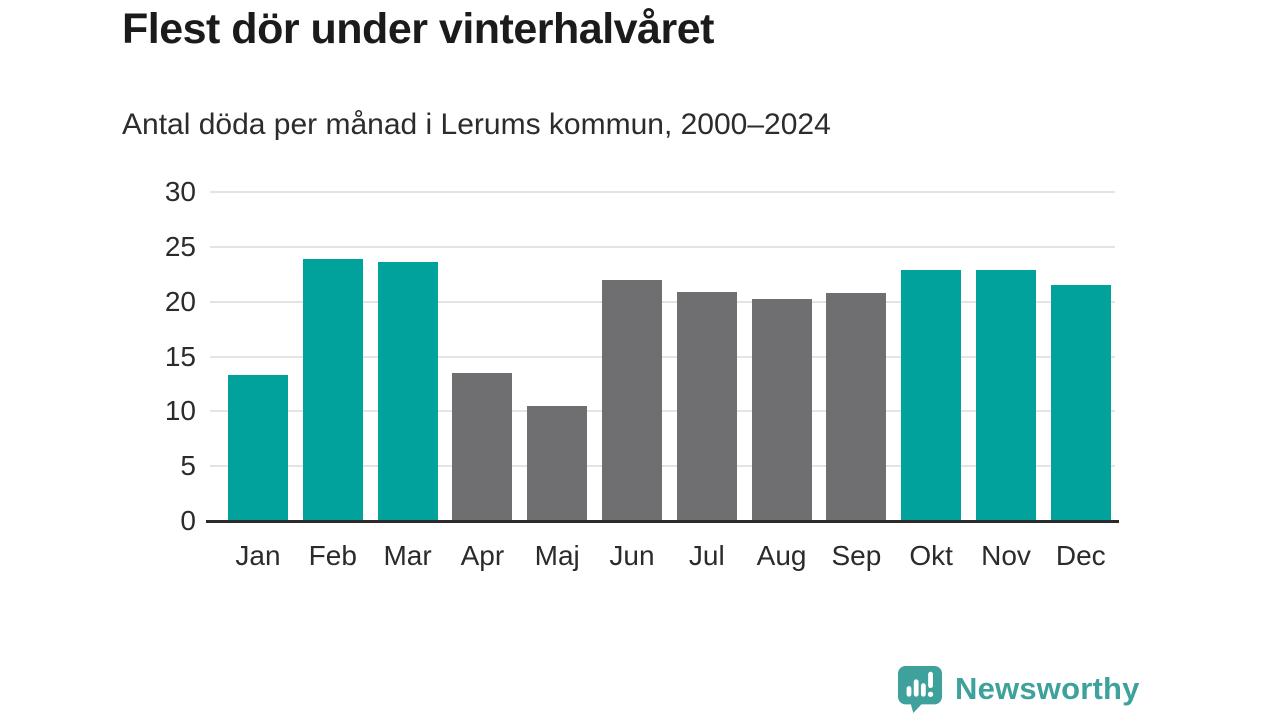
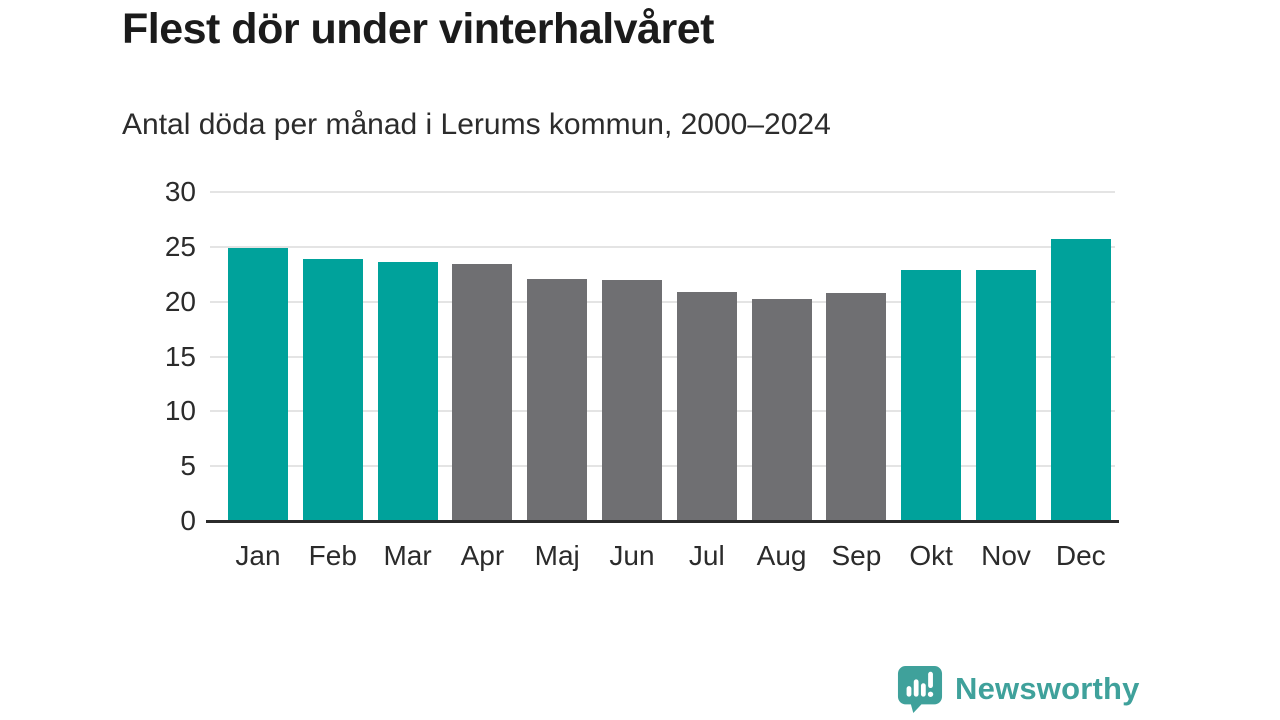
Jan: 13.3 -> 24.9
Apr: 13.5 -> 23.4
Maj: 10.5 -> 22.1
Dec: 21.5 -> 25.7
